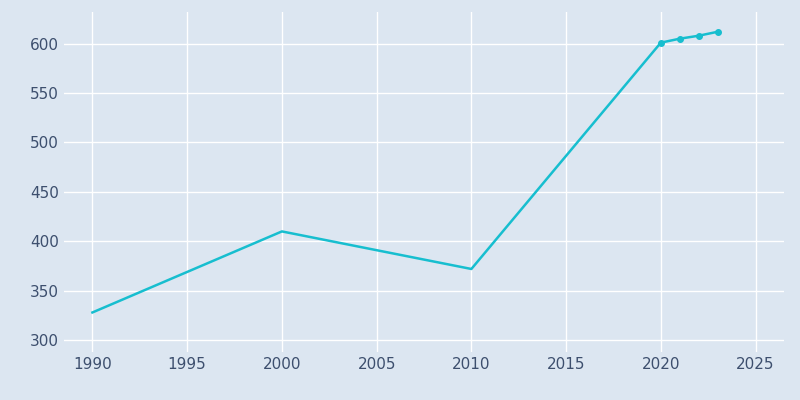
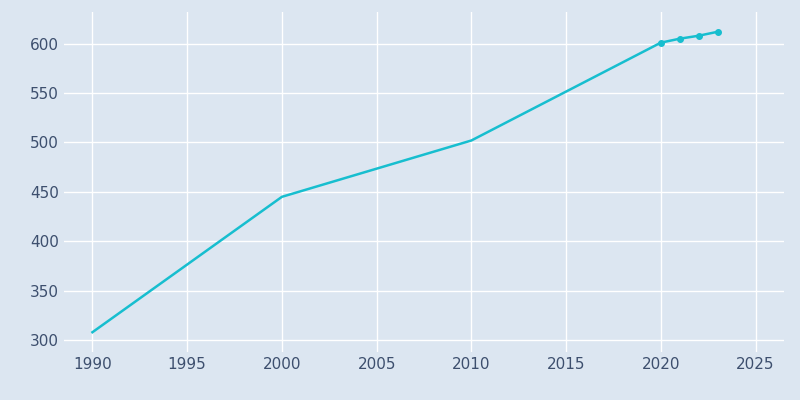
1990: 328 -> 308
2000: 410 -> 445
2010: 372 -> 502
